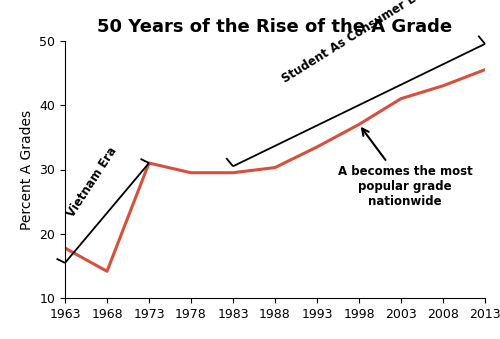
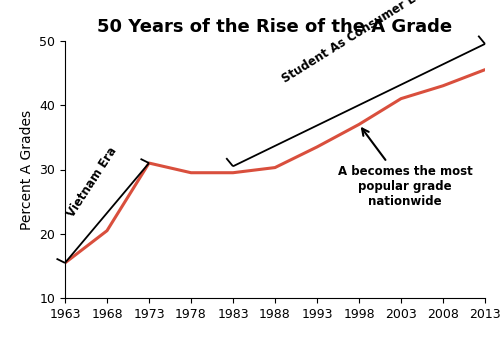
1963: 17.8 -> 15.5
1968: 14.2 -> 20.5
